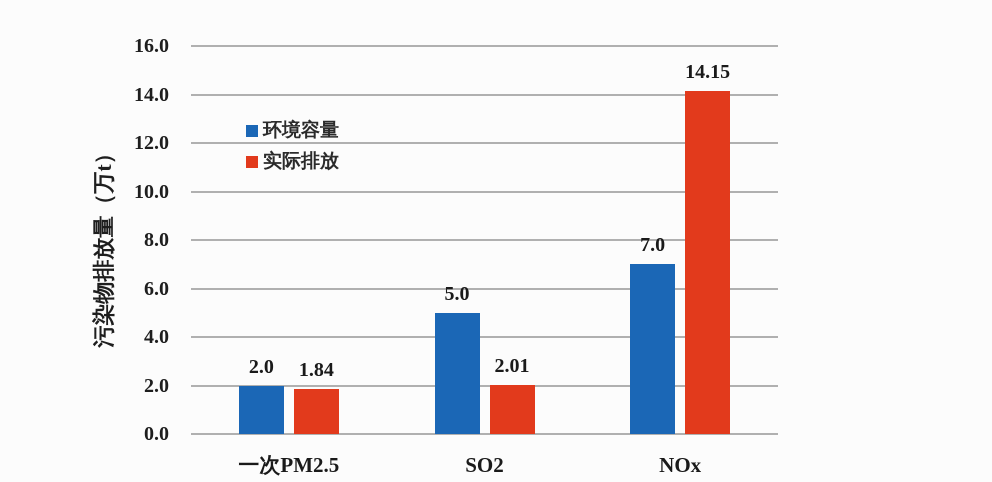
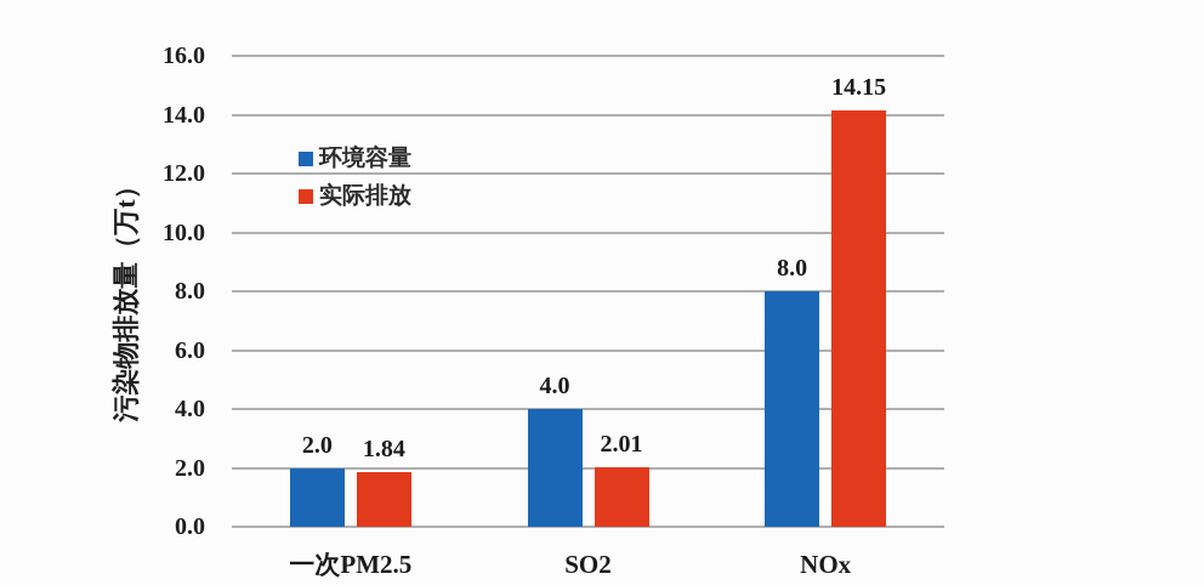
环境容量/SO2: 5.0 -> 4.0
环境容量/NOx: 7.0 -> 8.0
